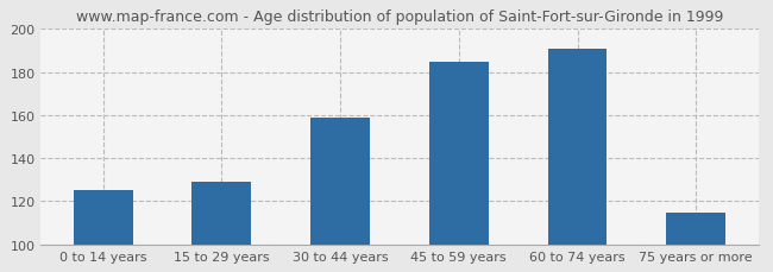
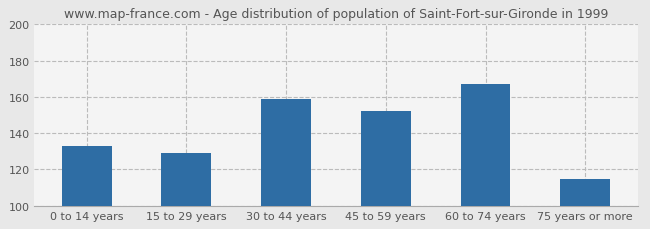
0 to 14 years: 125 -> 133
45 to 59 years: 185 -> 152
60 to 74 years: 191 -> 167
